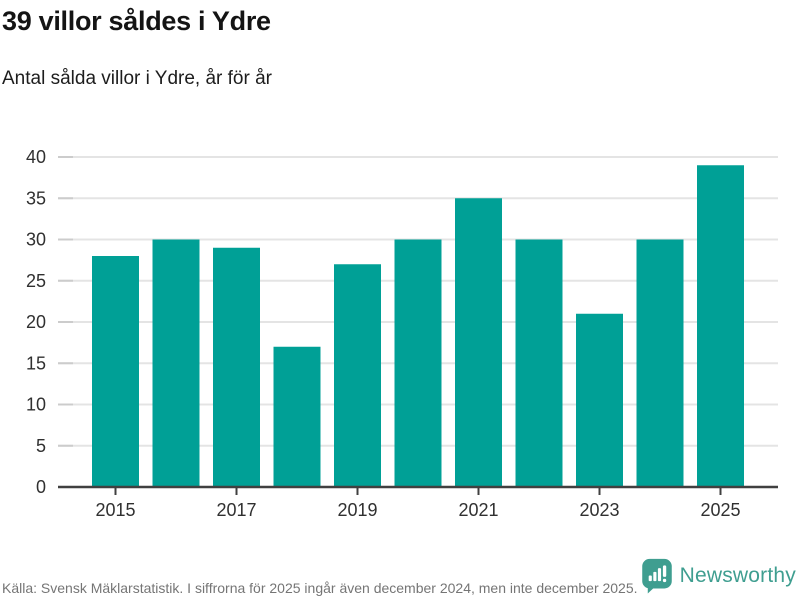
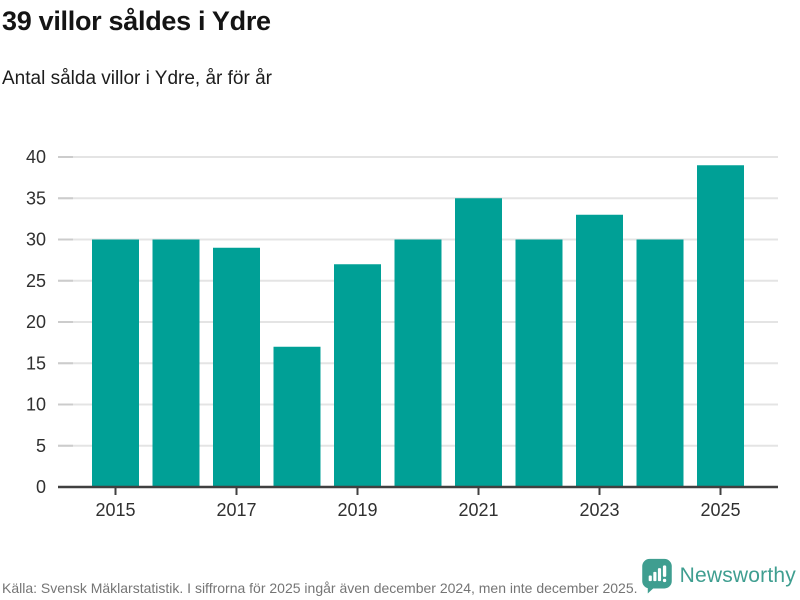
2015: 28 -> 30
2023: 21 -> 33
